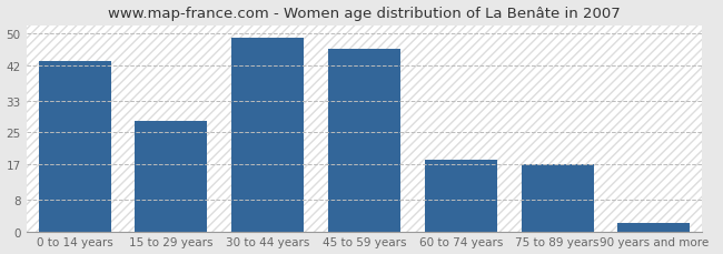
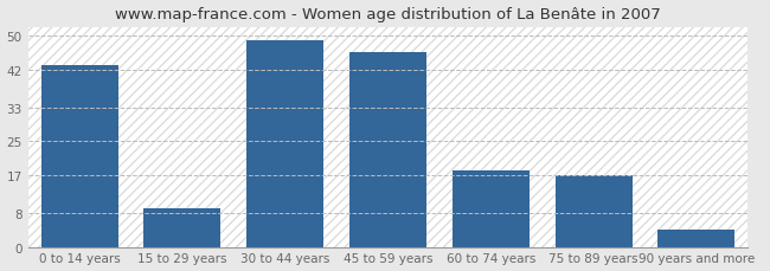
15 to 29 years: 28 -> 9
90 years and more: 2 -> 4
